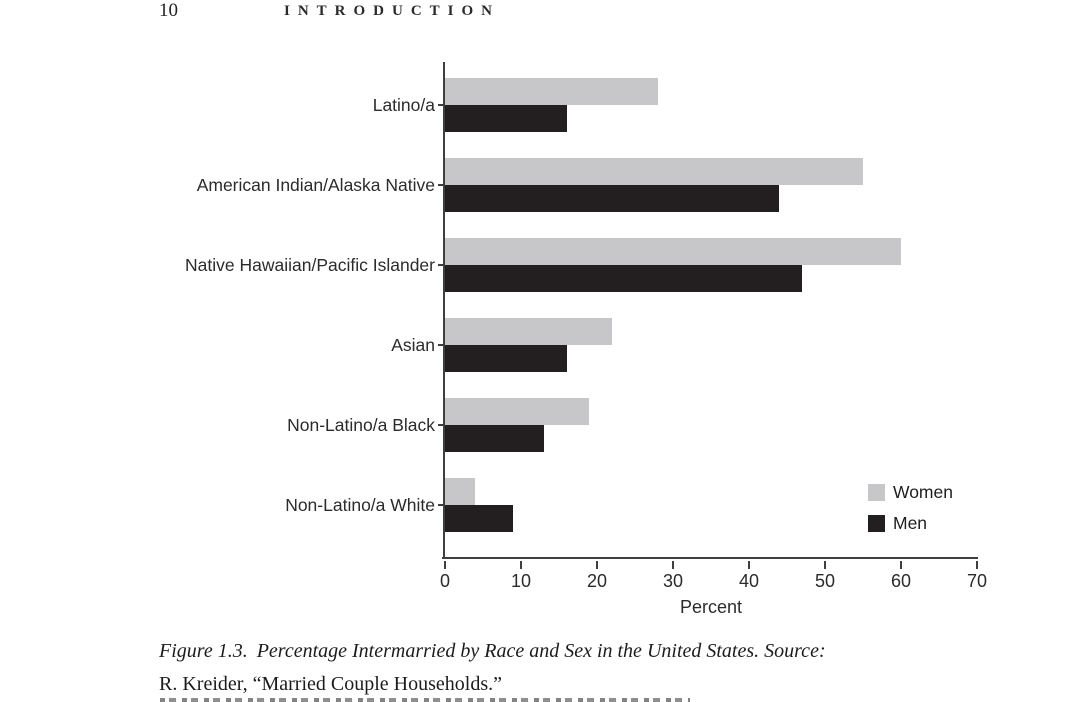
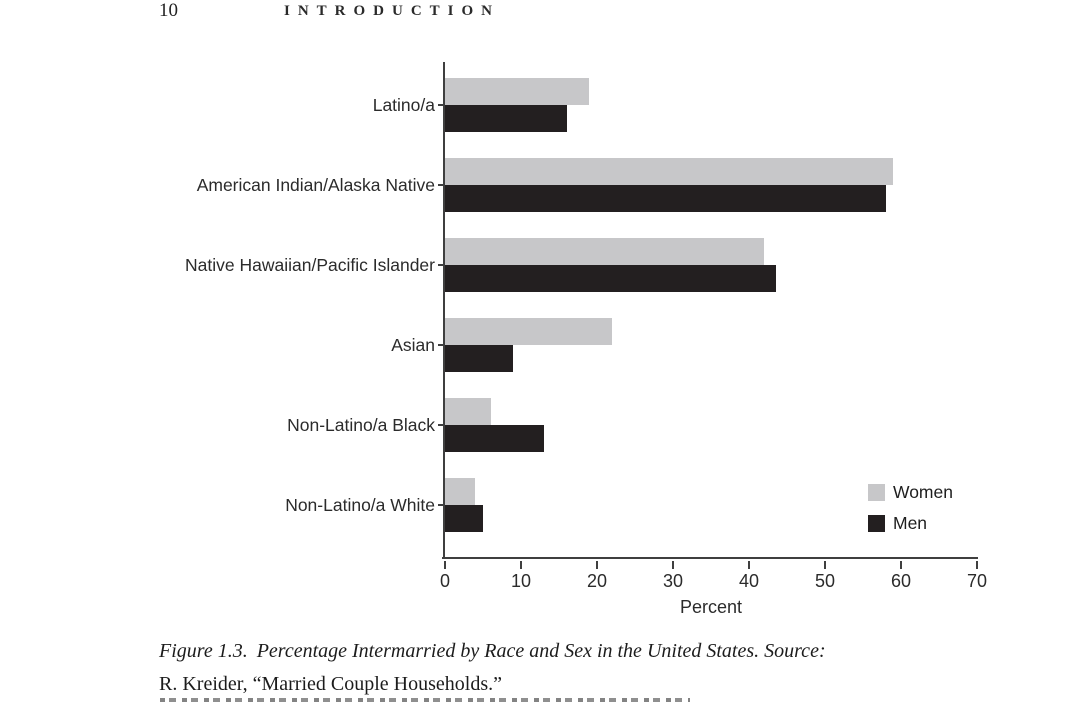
Women/Latino/a: 28 -> 19
Women/American Indian/Alaska Native: 55 -> 59
Men/American Indian/Alaska Native: 44 -> 58
Women/Native Hawaiian/Pacific Islander: 60 -> 42
Men/Native Hawaiian/Pacific Islander: 47 -> 44
Men/Asian: 16 -> 9
Women/Non-Latino/a Black: 19 -> 6
Men/Non-Latino/a White: 9 -> 5
